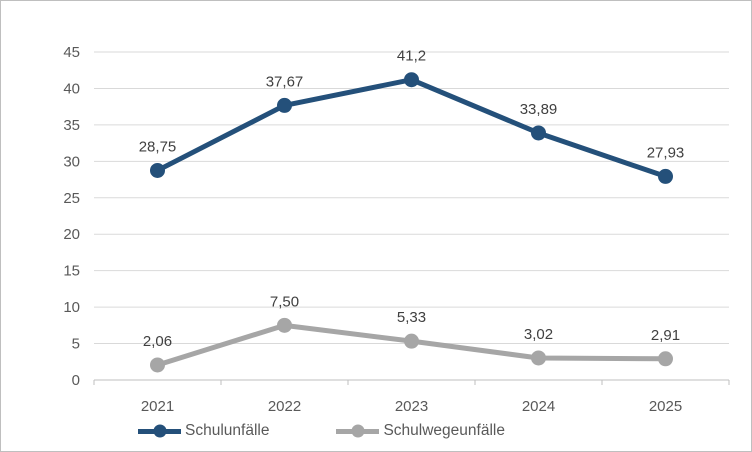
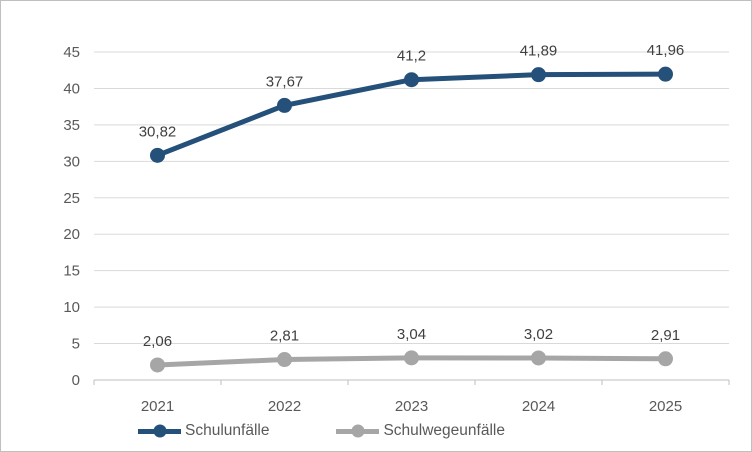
Schulunfälle/2021: 28,75 -> 30,82
Schulwegeunfälle/2022: 7,50 -> 2,81
Schulwegeunfälle/2023: 5,33 -> 3,04
Schulunfälle/2024: 33,89 -> 41,89
Schulunfälle/2025: 27,93 -> 41,96
